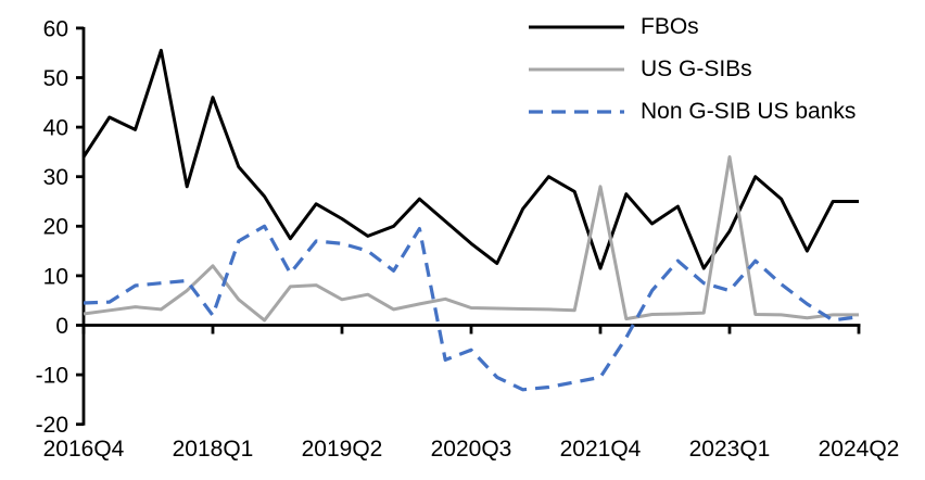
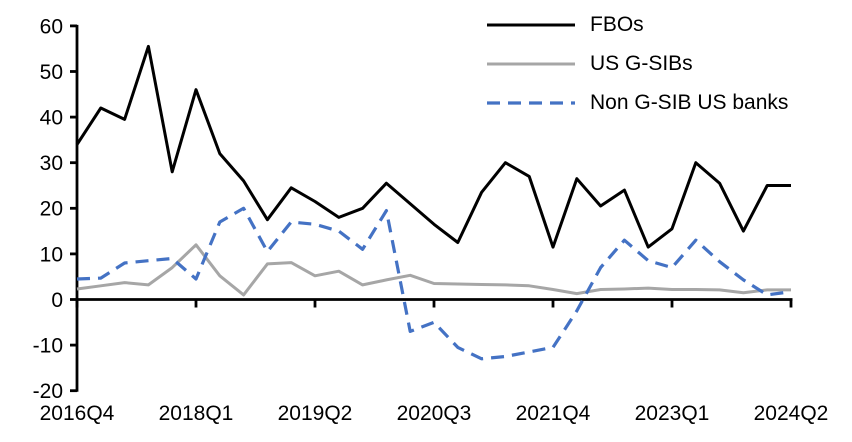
Non G-SIB US banks/2018Q1: 2 -> 4
US G-SIBs/2021Q4: 28 -> 2
FBOs/2023Q1: 19 -> 16
US G-SIBs/2023Q1: 34 -> 2
